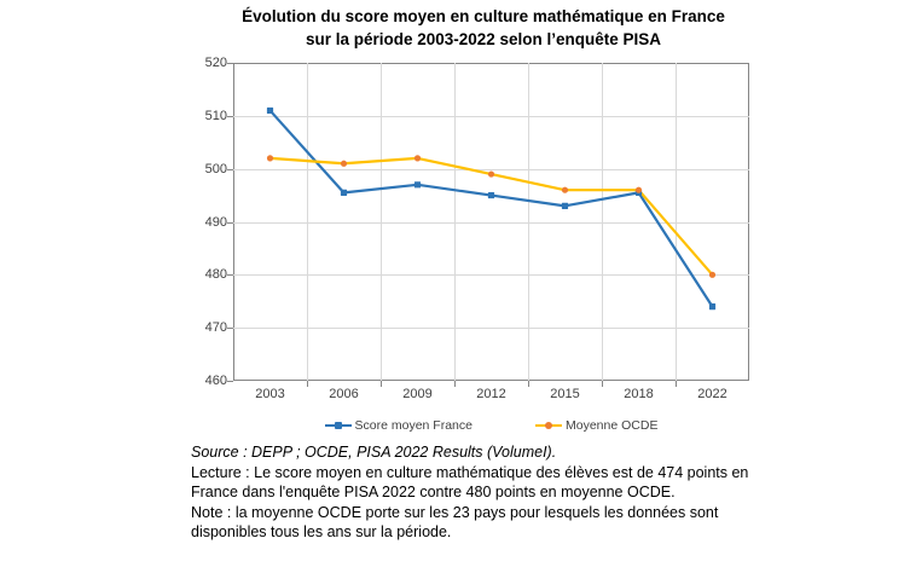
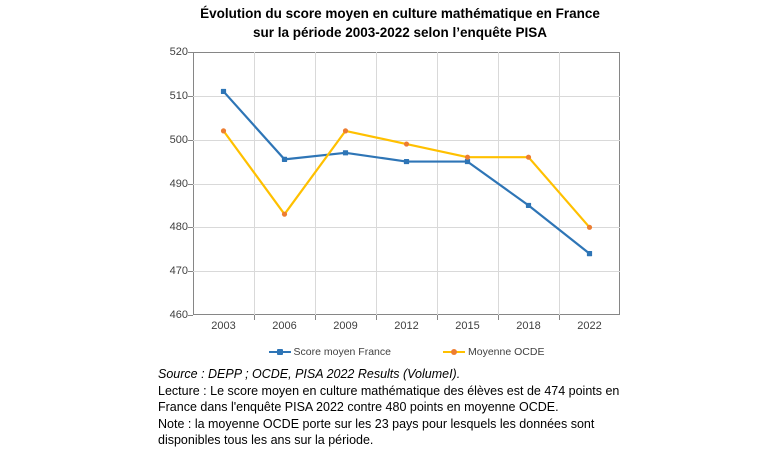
Moyenne OCDE/2006: 501 -> 483
Score moyen France/2015: 493 -> 495
Score moyen France/2018: 496 -> 485
